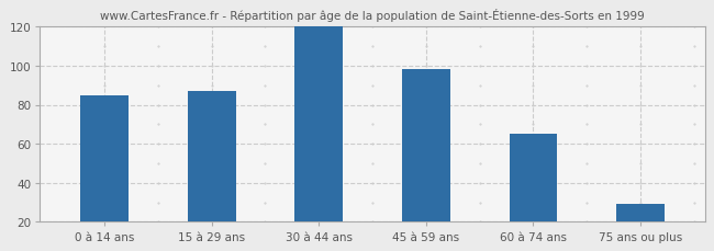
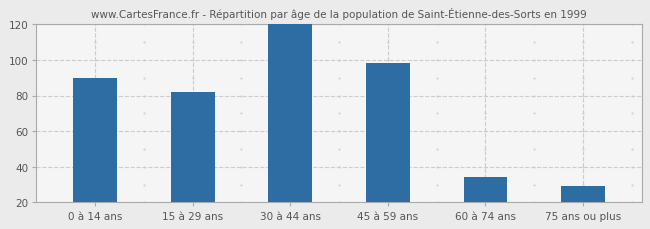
0 à 14 ans: 85 -> 90
15 à 29 ans: 87 -> 82
60 à 74 ans: 65 -> 34
